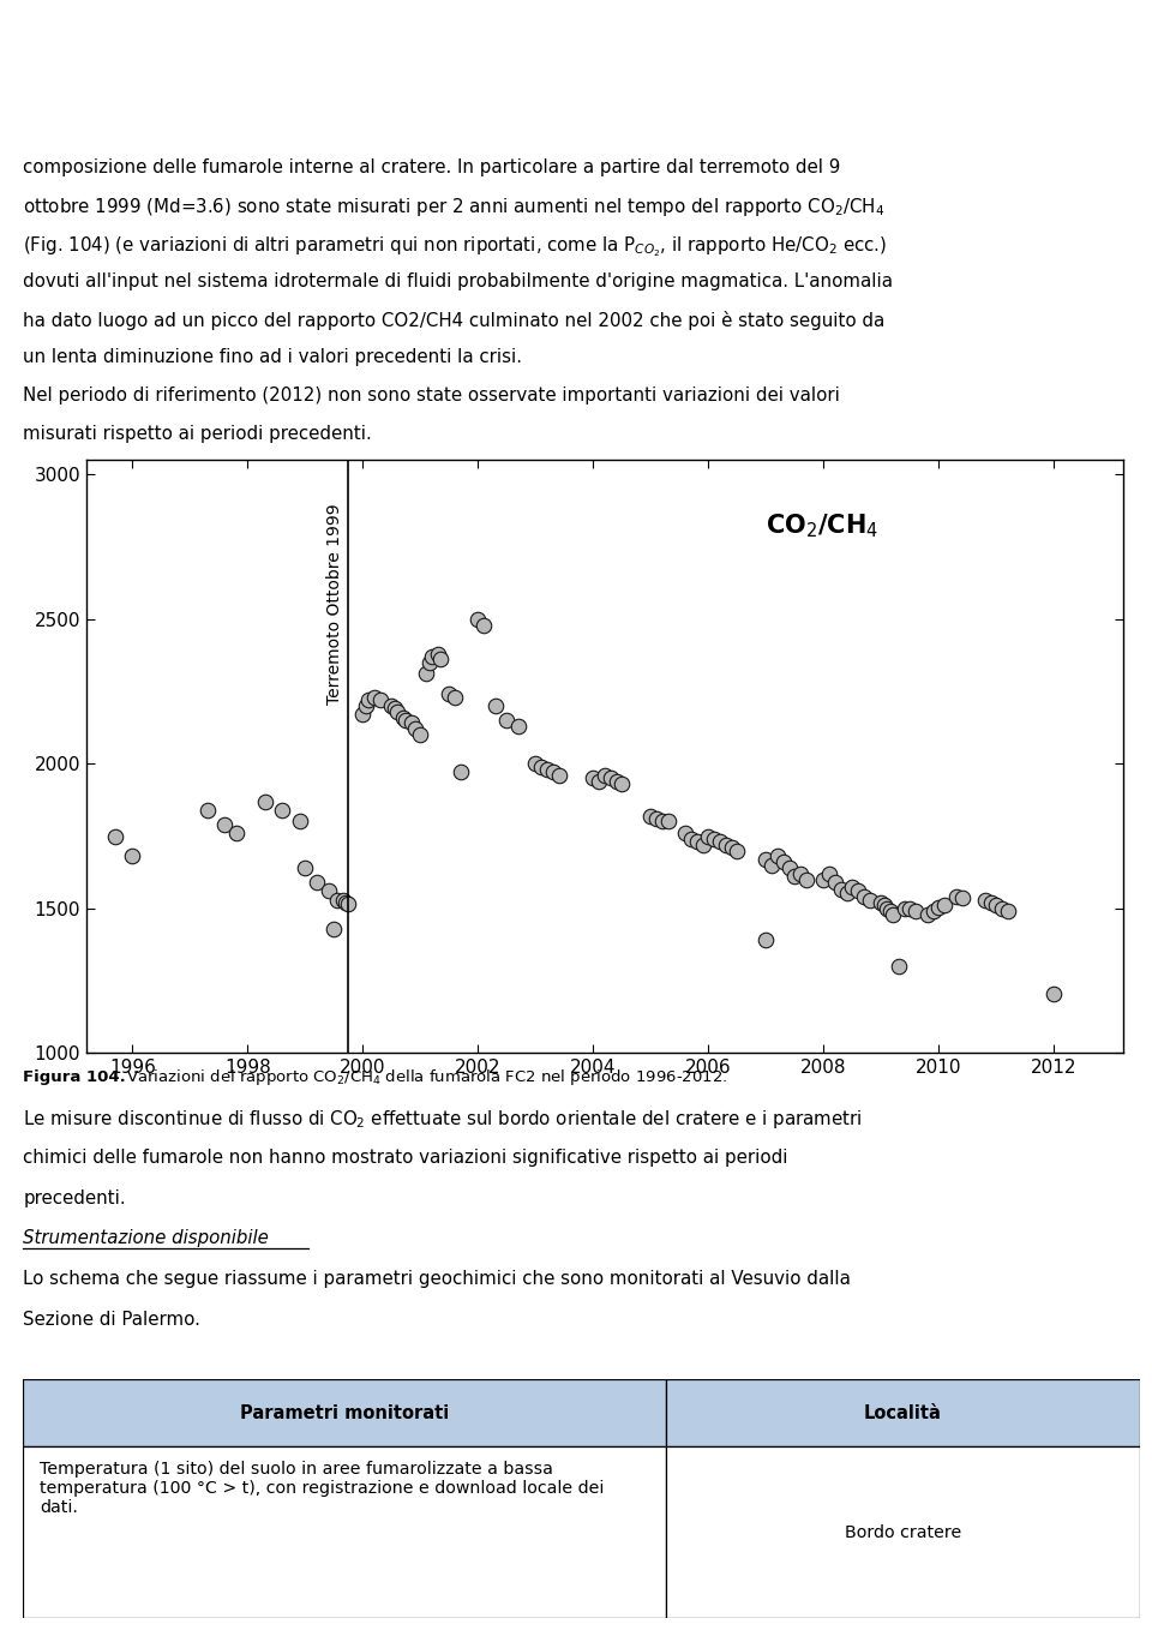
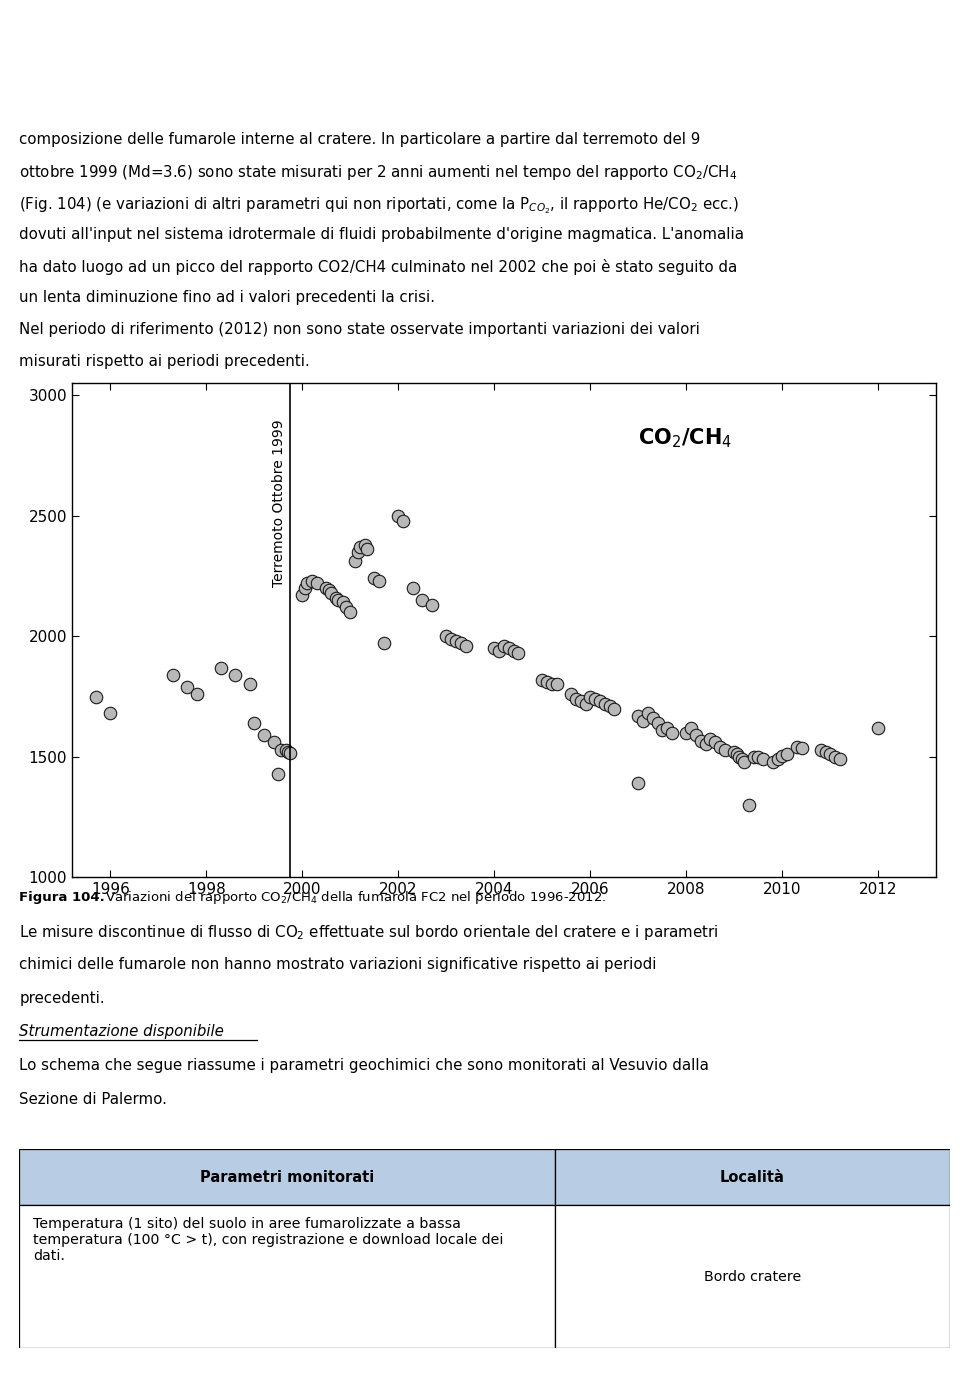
2012: 1205 -> 1620
